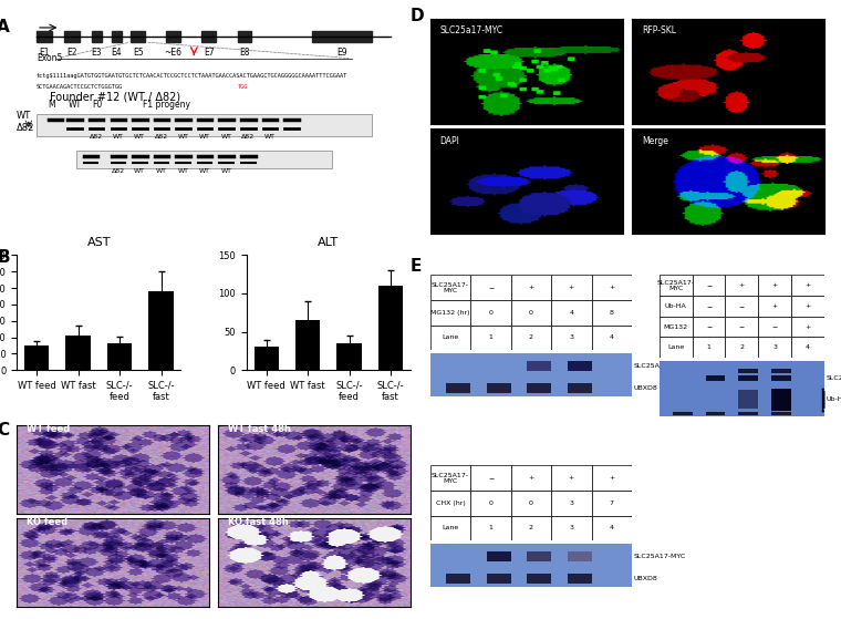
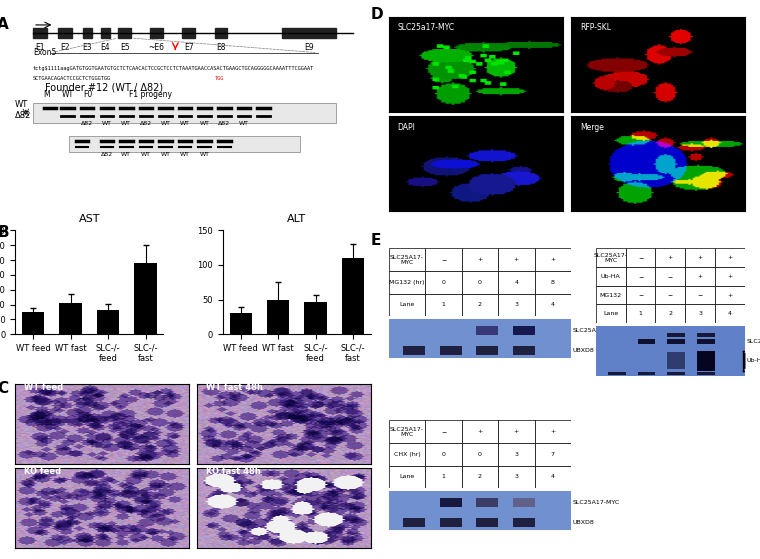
ALT/WT fast: 65 -> 50
ALT/SLC-/- feed: 35 -> 46
